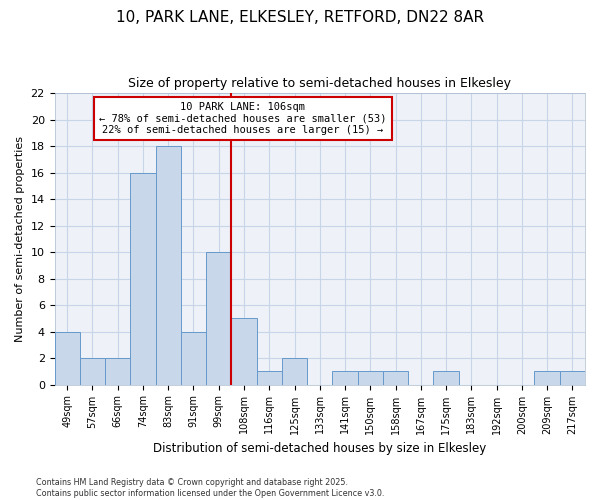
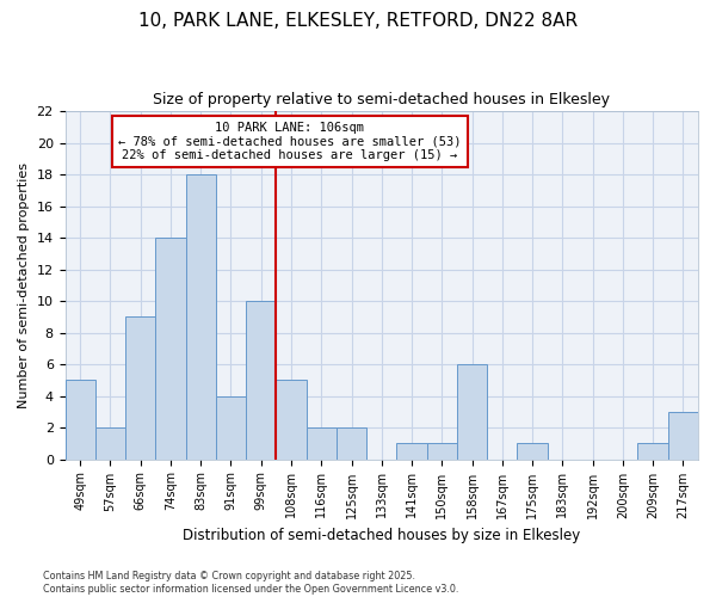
49sqm: 4 -> 5
66sqm: 2 -> 9
74sqm: 16 -> 14
116sqm: 1 -> 2
158sqm: 1 -> 6
217sqm: 1 -> 3
